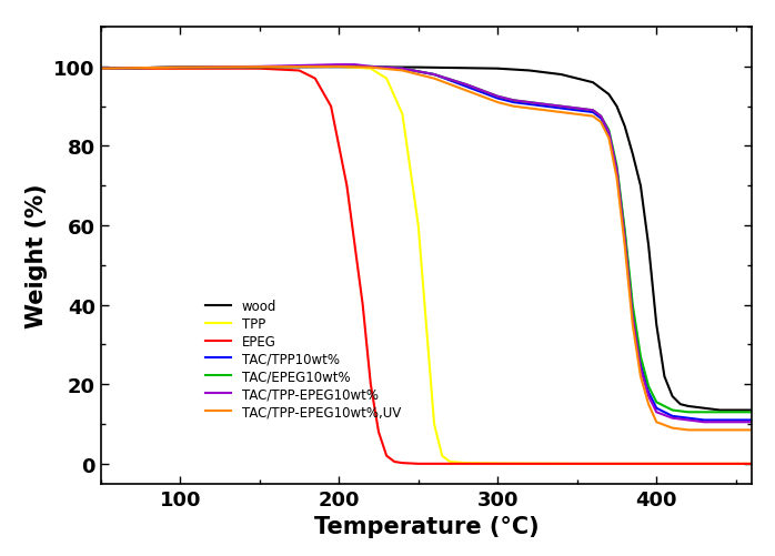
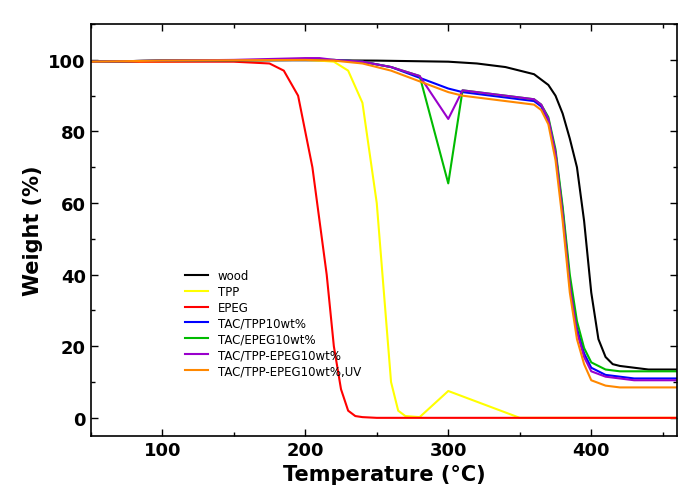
TPP/300: 0.1 -> 7.5
TAC/EPEG10wt%/300: 92.5 -> 65.5
TAC/TPP-EPEG10wt%/300: 92.5 -> 83.5
